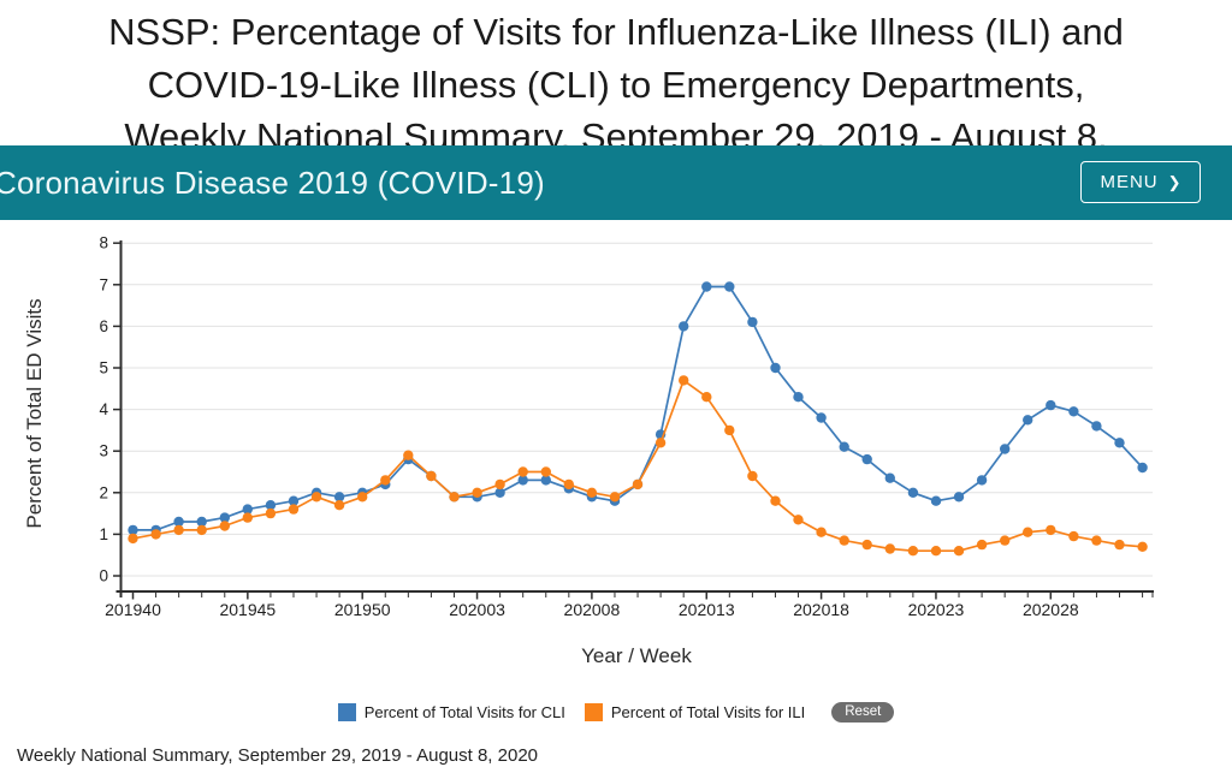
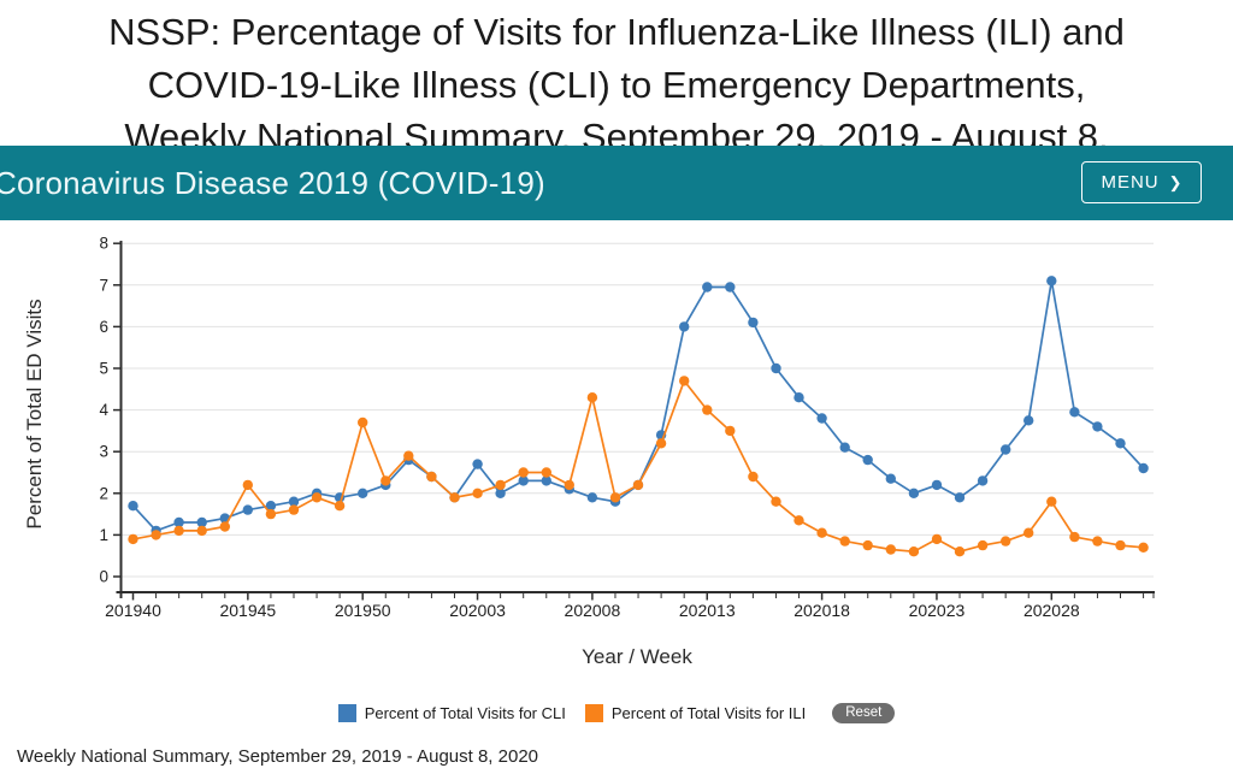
Percent of Total Visits for CLI/201940: 1.1 -> 1.7
Percent of Total Visits for ILI/201945: 1.4 -> 2.2
Percent of Total Visits for ILI/201950: 1.9 -> 3.7
Percent of Total Visits for CLI/202003: 1.9 -> 2.7
Percent of Total Visits for ILI/202008: 2.0 -> 4.3
Percent of Total Visits for ILI/202013: 4.3 -> 4.0
Percent of Total Visits for CLI/202023: 1.8 -> 2.2
Percent of Total Visits for ILI/202023: 0.6 -> 0.9
Percent of Total Visits for CLI/202028: 4.1 -> 7.1
Percent of Total Visits for ILI/202028: 1.1 -> 1.8
